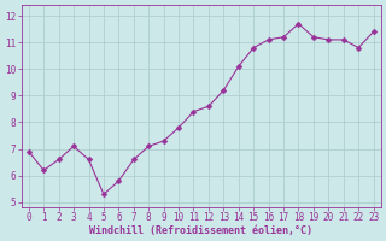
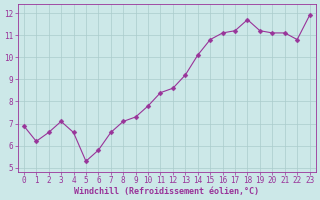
23: 11.4 -> 11.9
